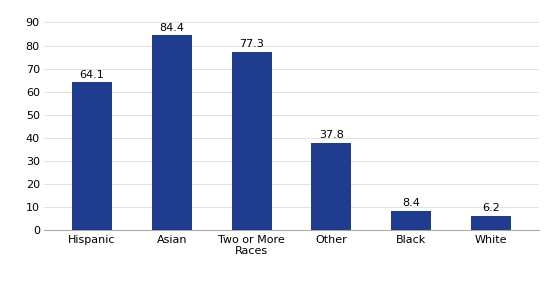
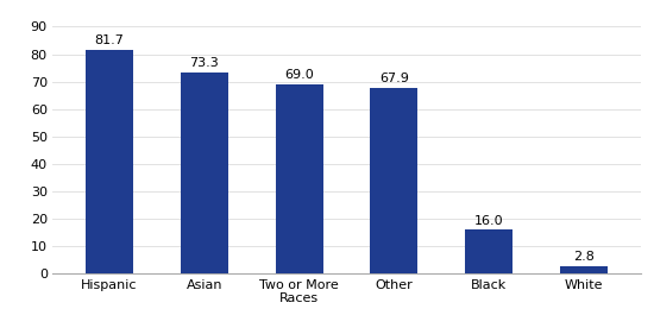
Hispanic: 64.1 -> 81.7
Asian: 84.4 -> 73.3
Two or More Races: 77.3 -> 69.0
Other: 37.8 -> 67.9
Black: 8.4 -> 16.0
White: 6.2 -> 2.8
